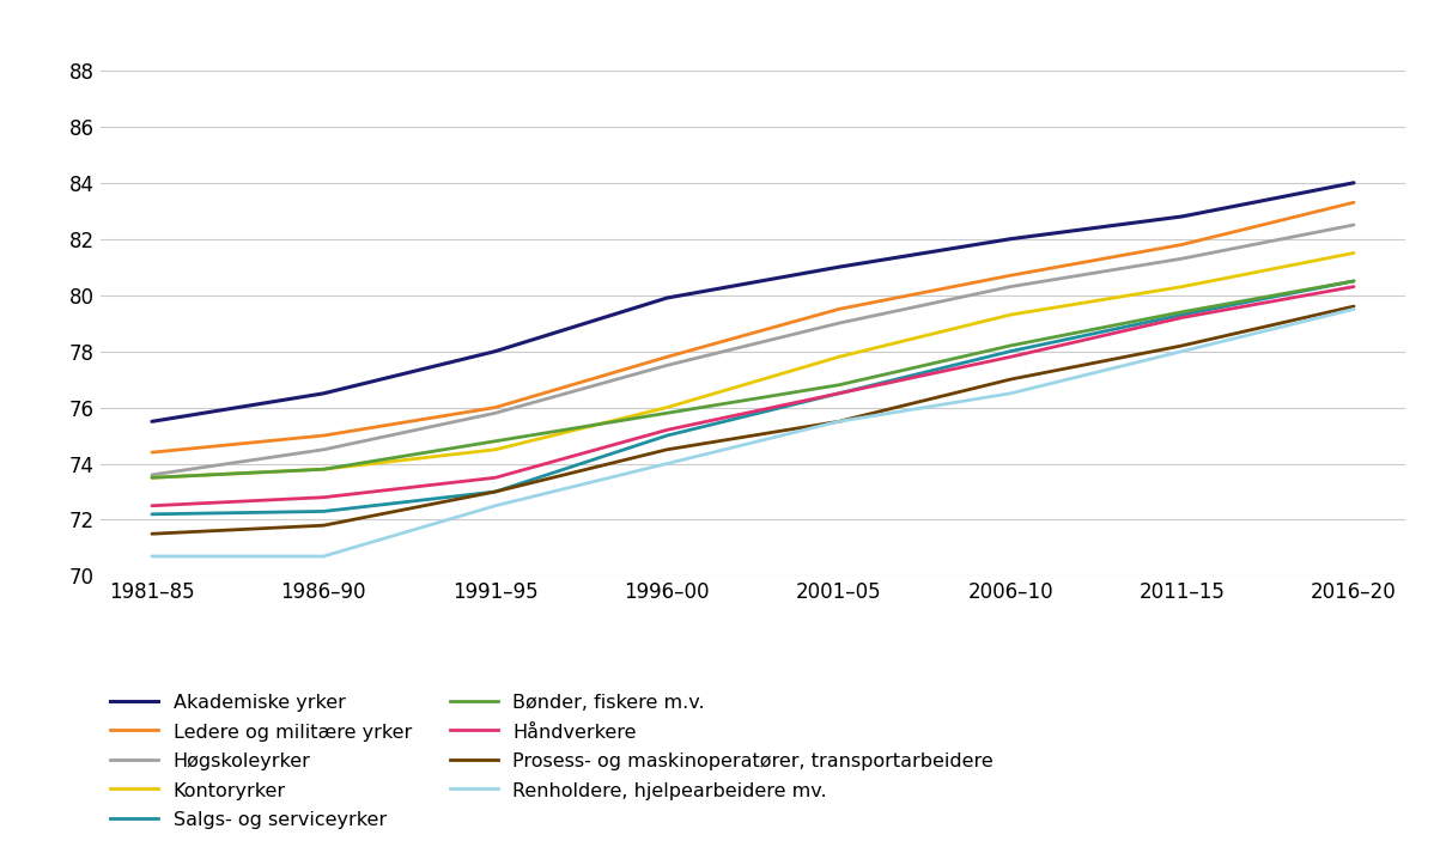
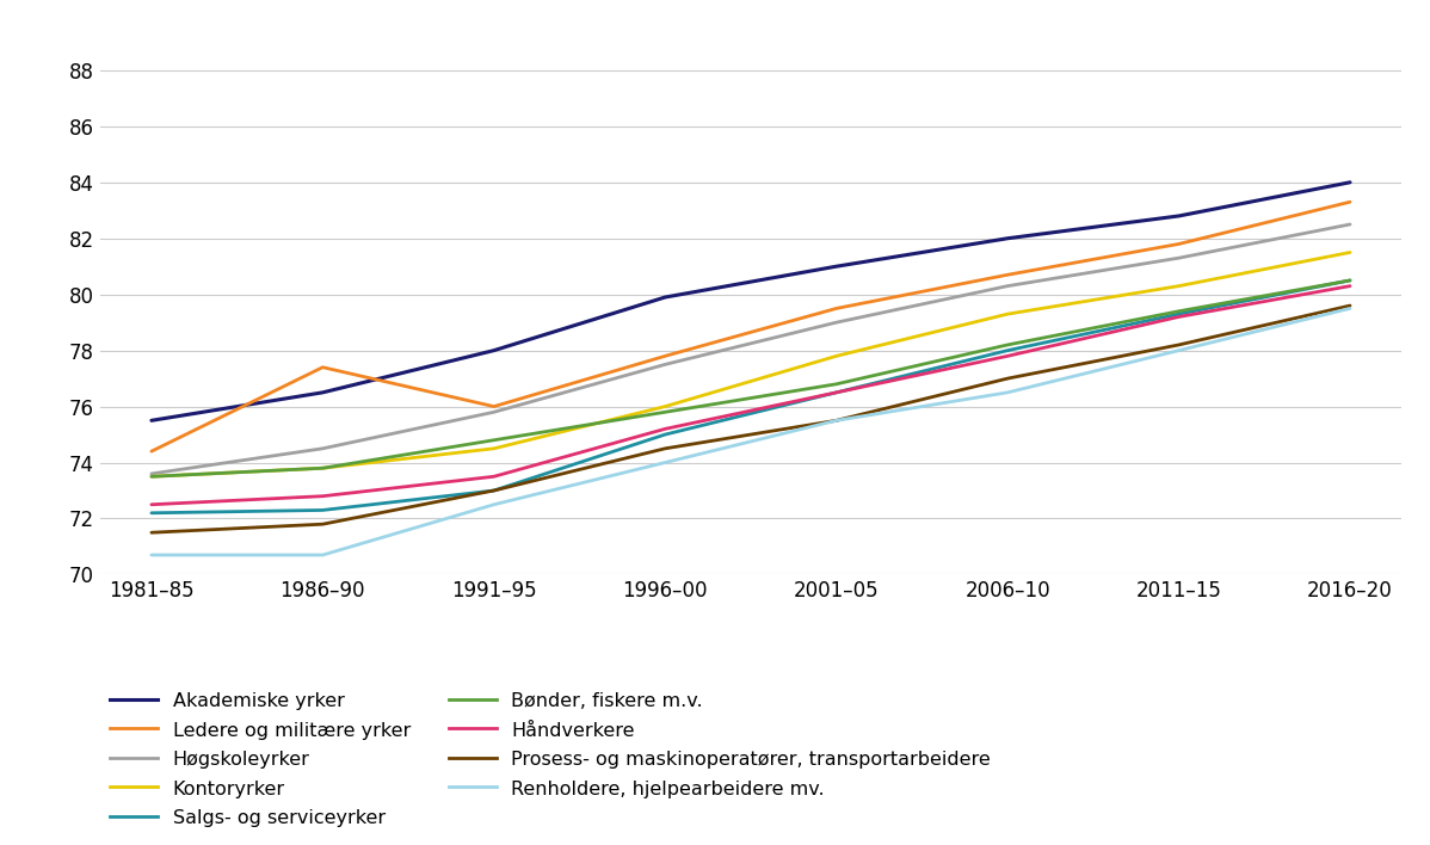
Ledere og militære yrker/1986–90: 75.0 -> 77.4
